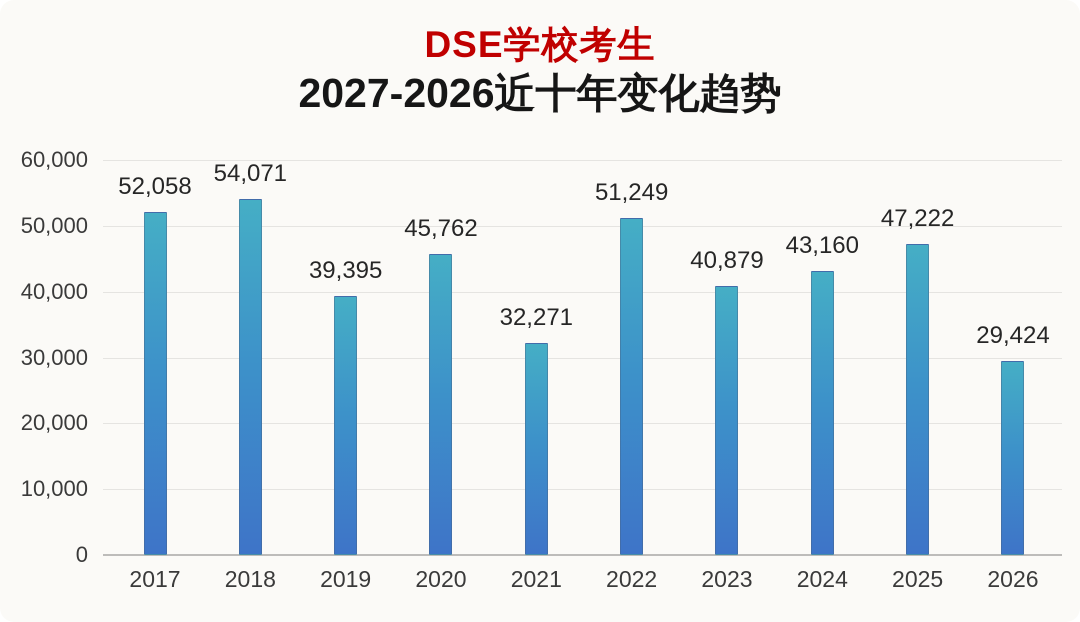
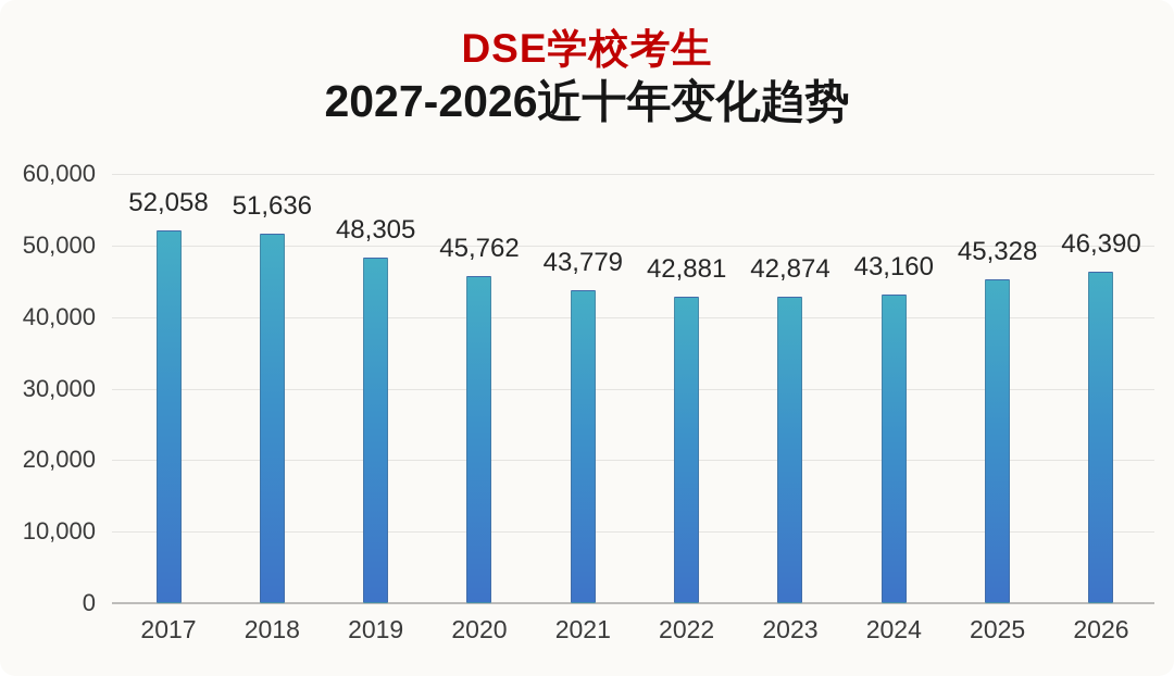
2018: 54,071 -> 51,636
2019: 39,395 -> 48,305
2021: 32,271 -> 43,779
2022: 51,249 -> 42,881
2023: 40,879 -> 42,874
2025: 47,222 -> 45,328
2026: 29,424 -> 46,390
